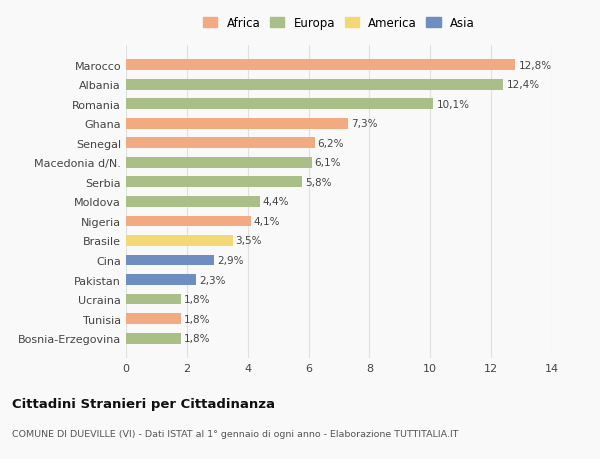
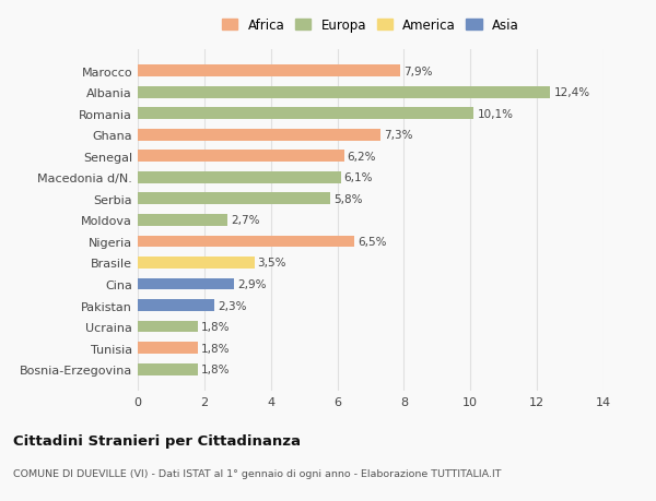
Marocco: 12,8% -> 7,9%
Moldova: 4,4% -> 2,7%
Nigeria: 4,1% -> 6,5%
